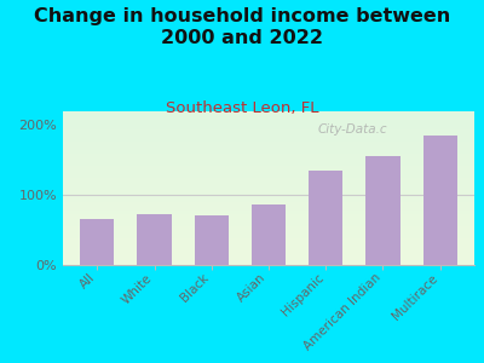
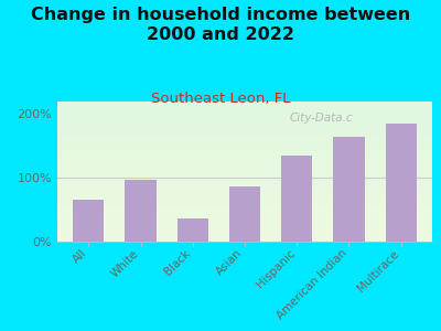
White: 72% -> 96%
Black: 70% -> 36%
American Indian: 155% -> 164%
